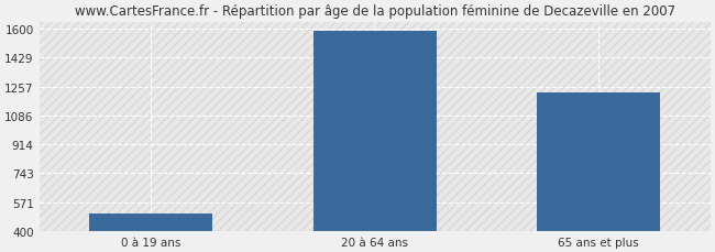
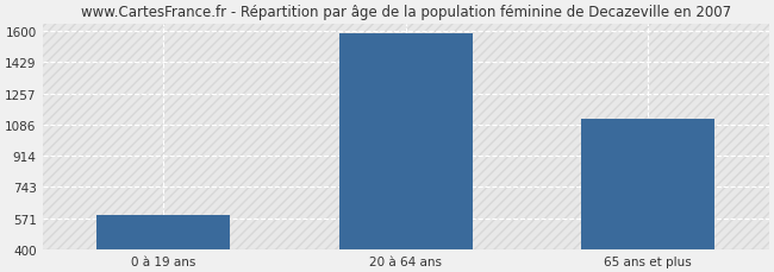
0 à 19 ans: 500 -> 590
65 ans et plus: 1220 -> 1120
